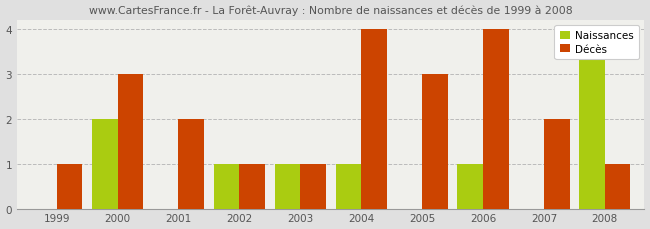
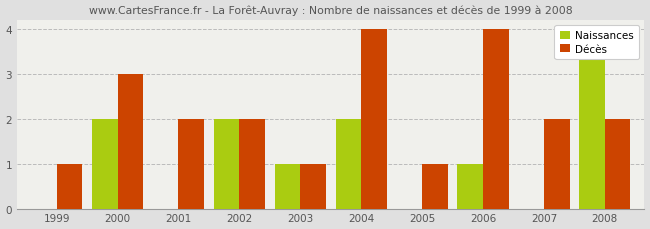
Naissances/2002: 1 -> 2
Décès/2002: 1 -> 2
Naissances/2004: 1 -> 2
Décès/2005: 3 -> 1
Décès/2008: 1 -> 2
